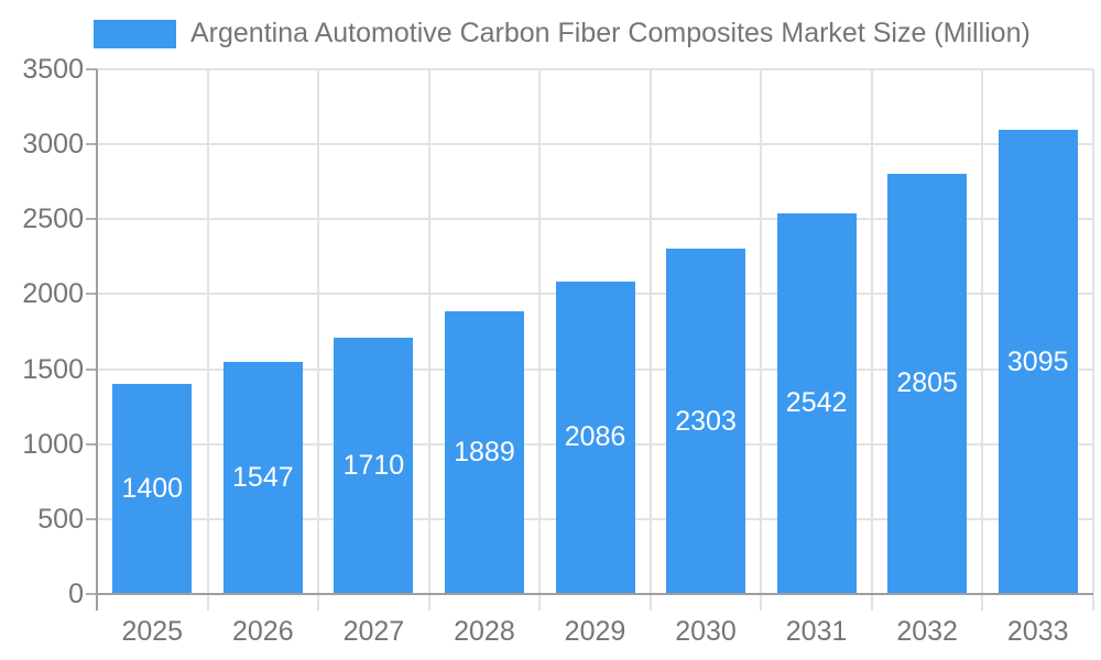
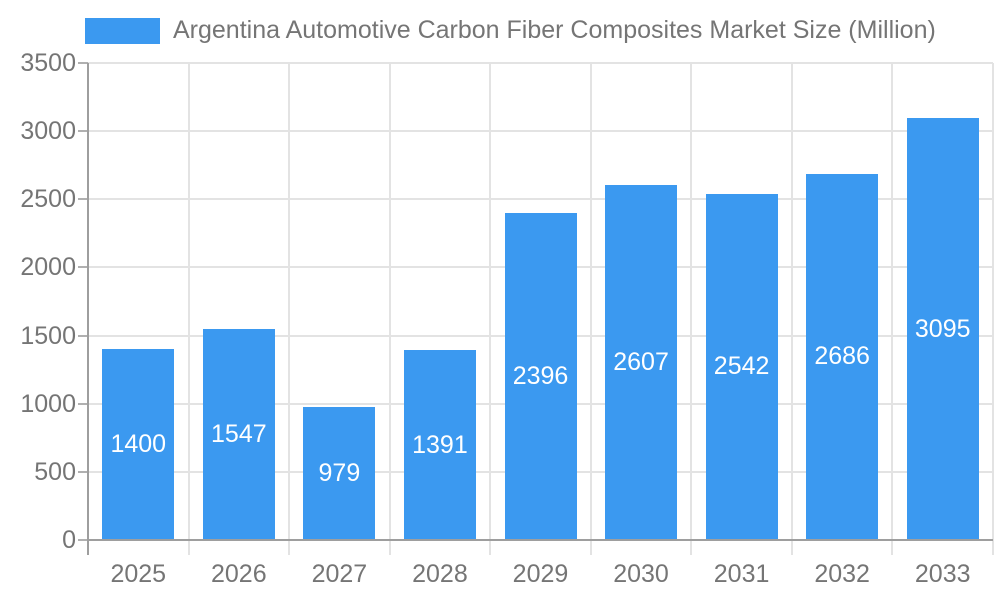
2027: 1710 -> 979
2028: 1889 -> 1391
2029: 2086 -> 2396
2030: 2303 -> 2607
2032: 2805 -> 2686
